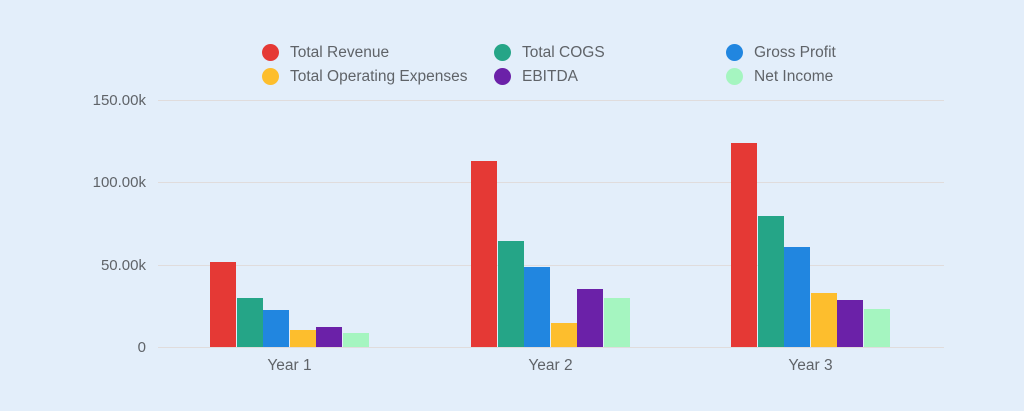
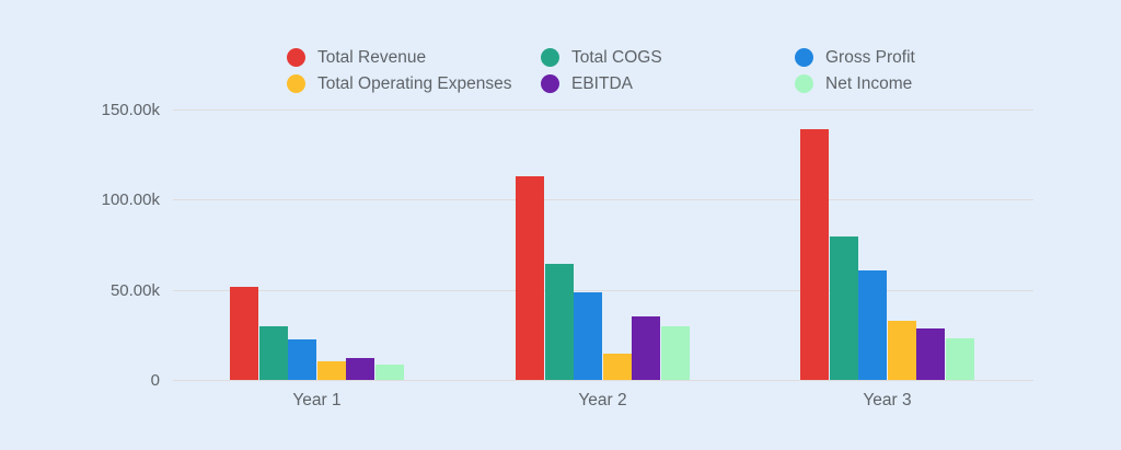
Total Revenue/Year 3: 124k -> 139k
